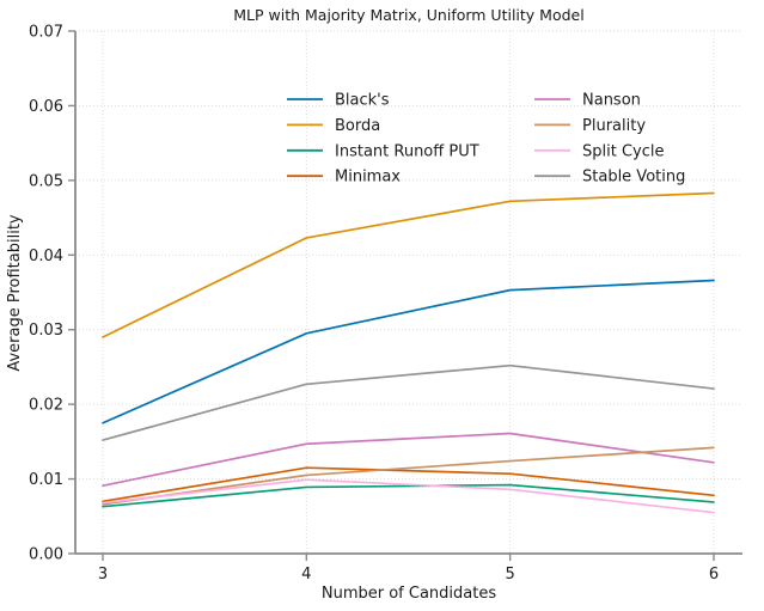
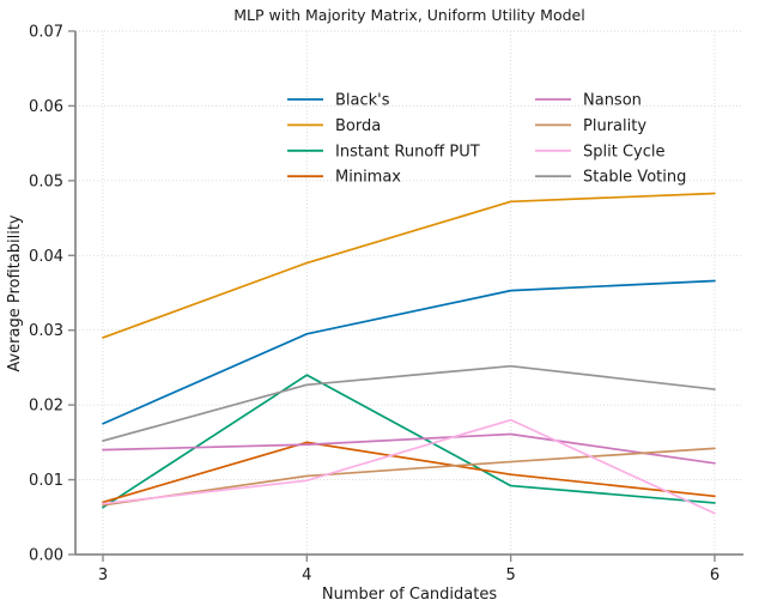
Nanson/3: 0.009 -> 0.014
Borda/4: 0.042 -> 0.039
Instant Runoff PUT/4: 0.009 -> 0.024
Minimax/4: 0.011 -> 0.015
Split Cycle/5: 0.009 -> 0.018
